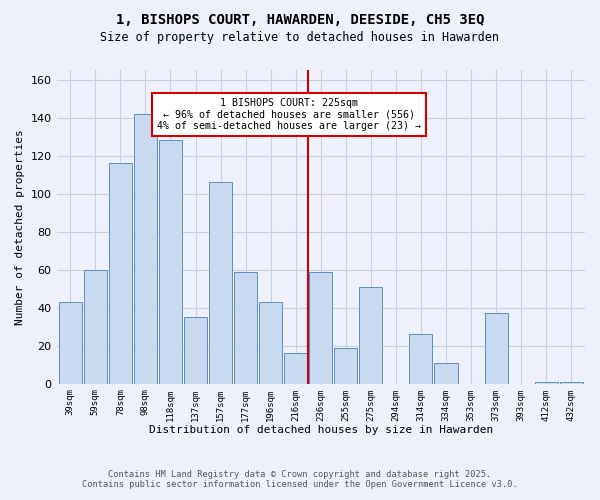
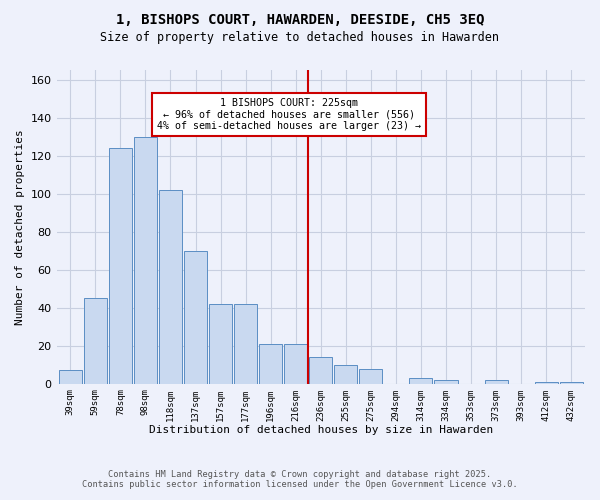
39sqm: 43 -> 7
59sqm: 60 -> 45
78sqm: 116 -> 124
98sqm: 142 -> 130
118sqm: 128 -> 102
137sqm: 35 -> 70
157sqm: 106 -> 42
177sqm: 59 -> 42
196sqm: 43 -> 21
216sqm: 16 -> 21
236sqm: 59 -> 14
255sqm: 19 -> 10
275sqm: 51 -> 8
314sqm: 26 -> 3
334sqm: 11 -> 2
373sqm: 37 -> 2
